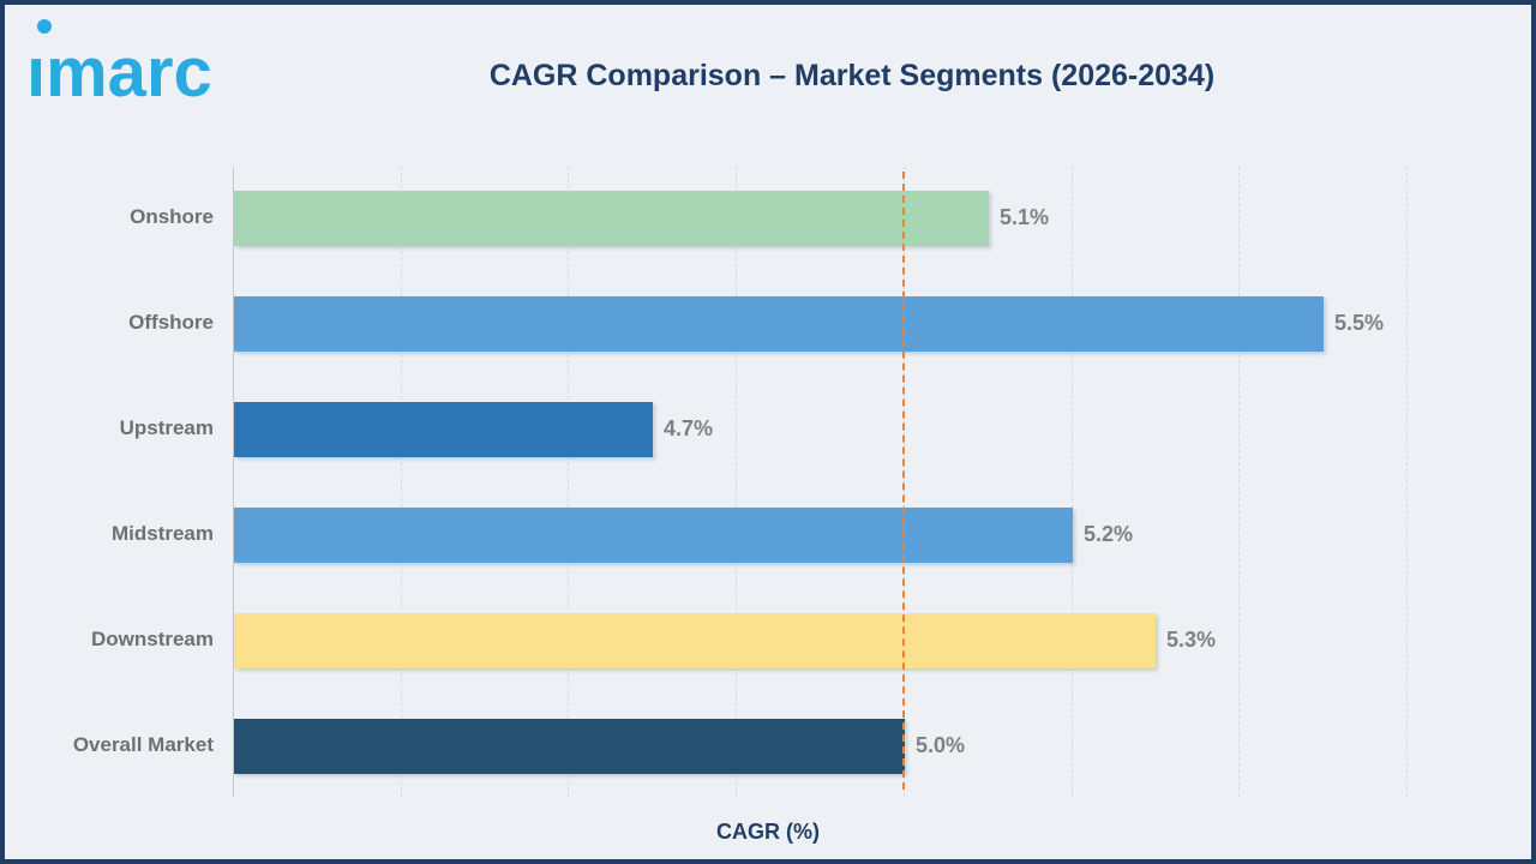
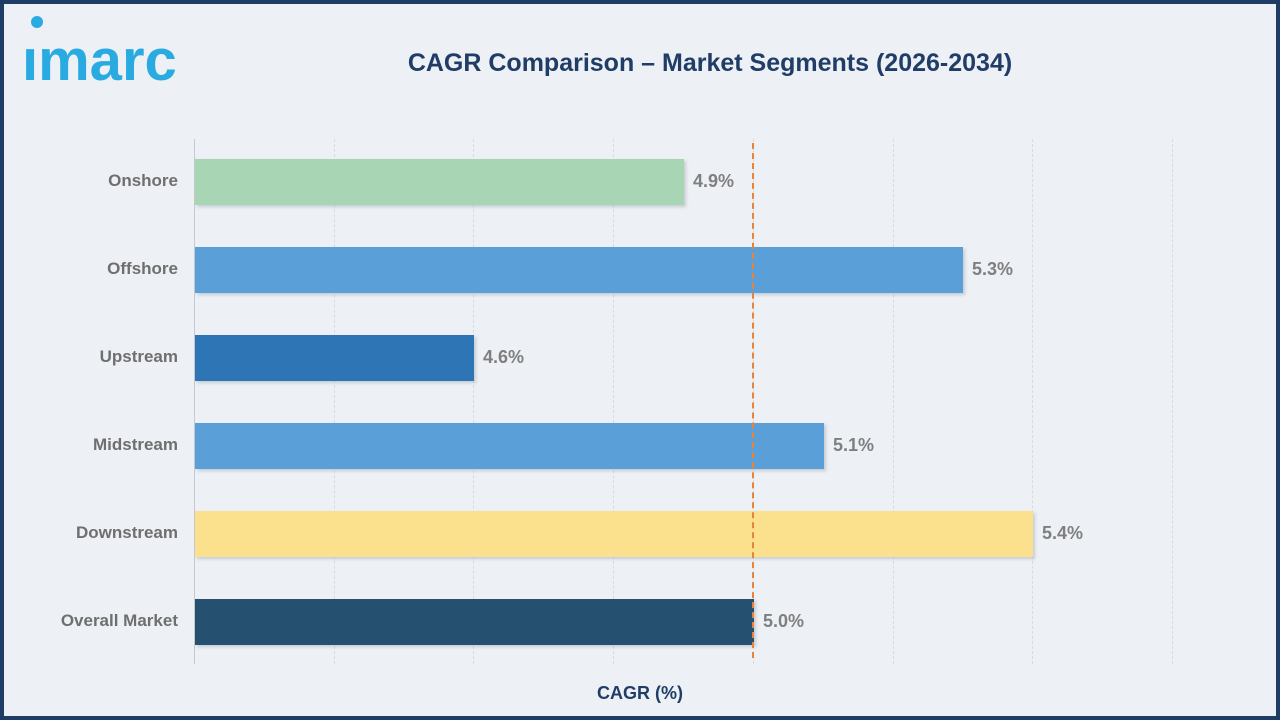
Onshore: 5.1% -> 4.9%
Offshore: 5.5% -> 5.3%
Upstream: 4.7% -> 4.6%
Midstream: 5.2% -> 5.1%
Downstream: 5.3% -> 5.4%
